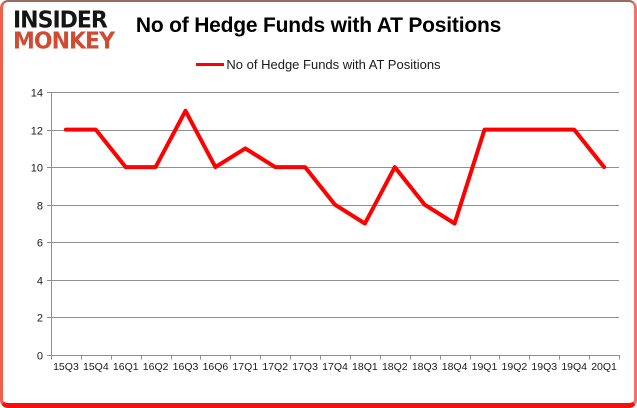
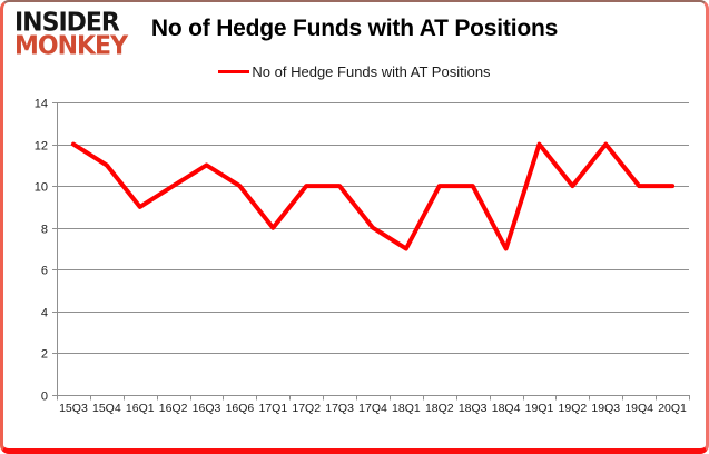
15Q4: 12 -> 11
16Q1: 10 -> 9
16Q3: 13 -> 11
17Q1: 11 -> 8
18Q3: 8 -> 10
19Q2: 12 -> 10
19Q4: 12 -> 10
